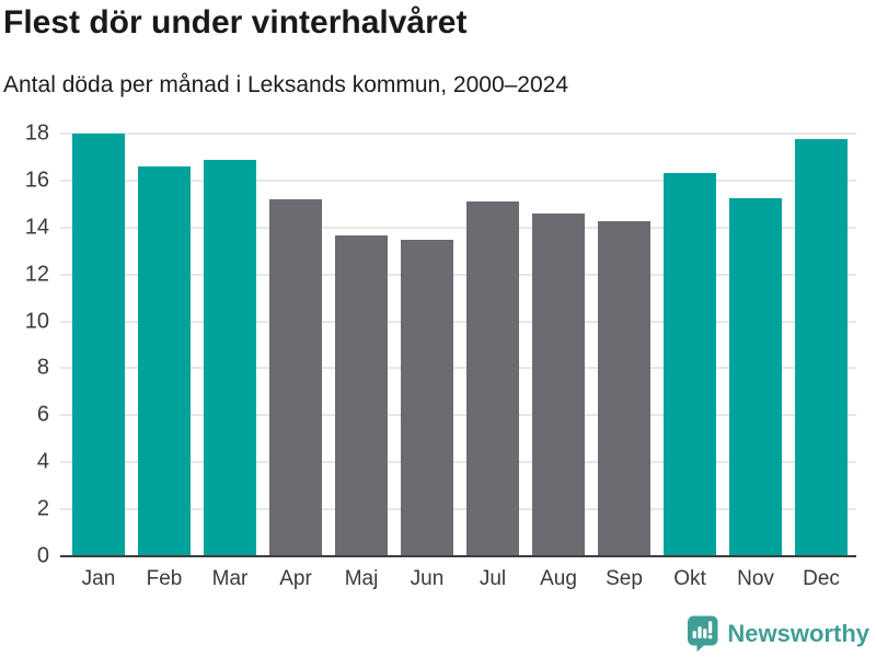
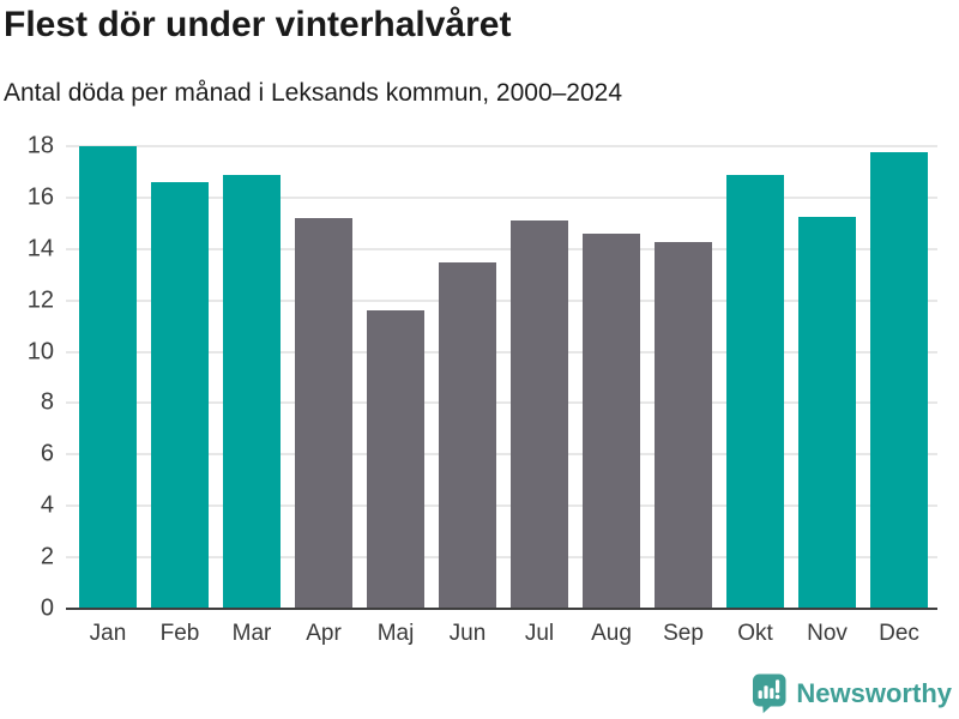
Maj: 13.7 -> 11.6
Okt: 16.3 -> 16.9
